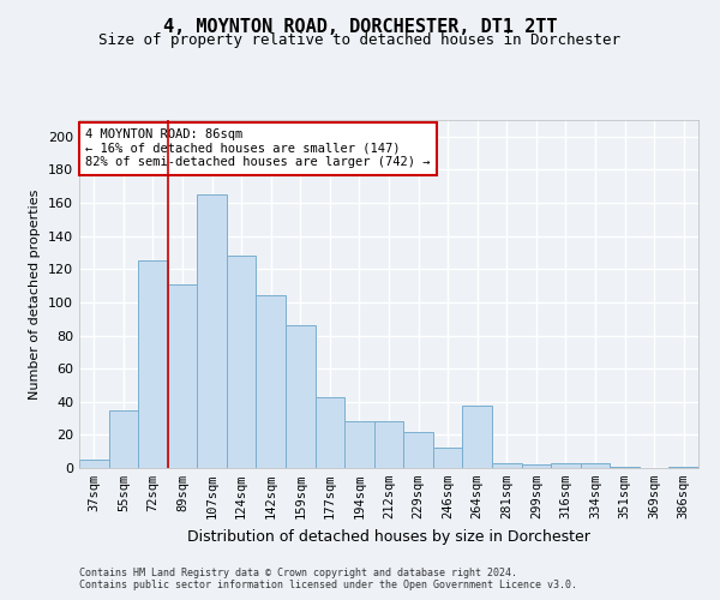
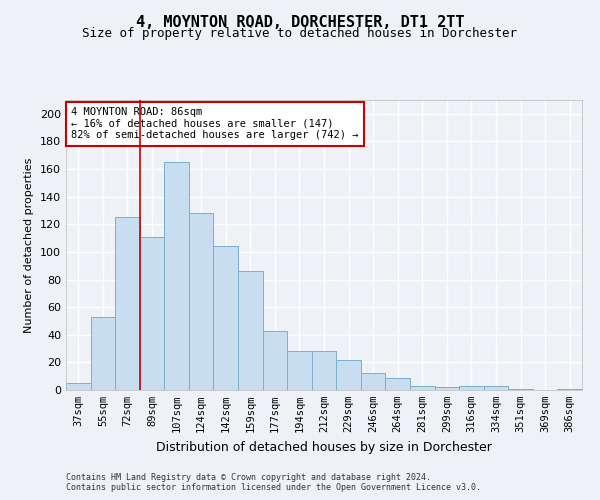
55sqm: 35 -> 53
264sqm: 38 -> 9
